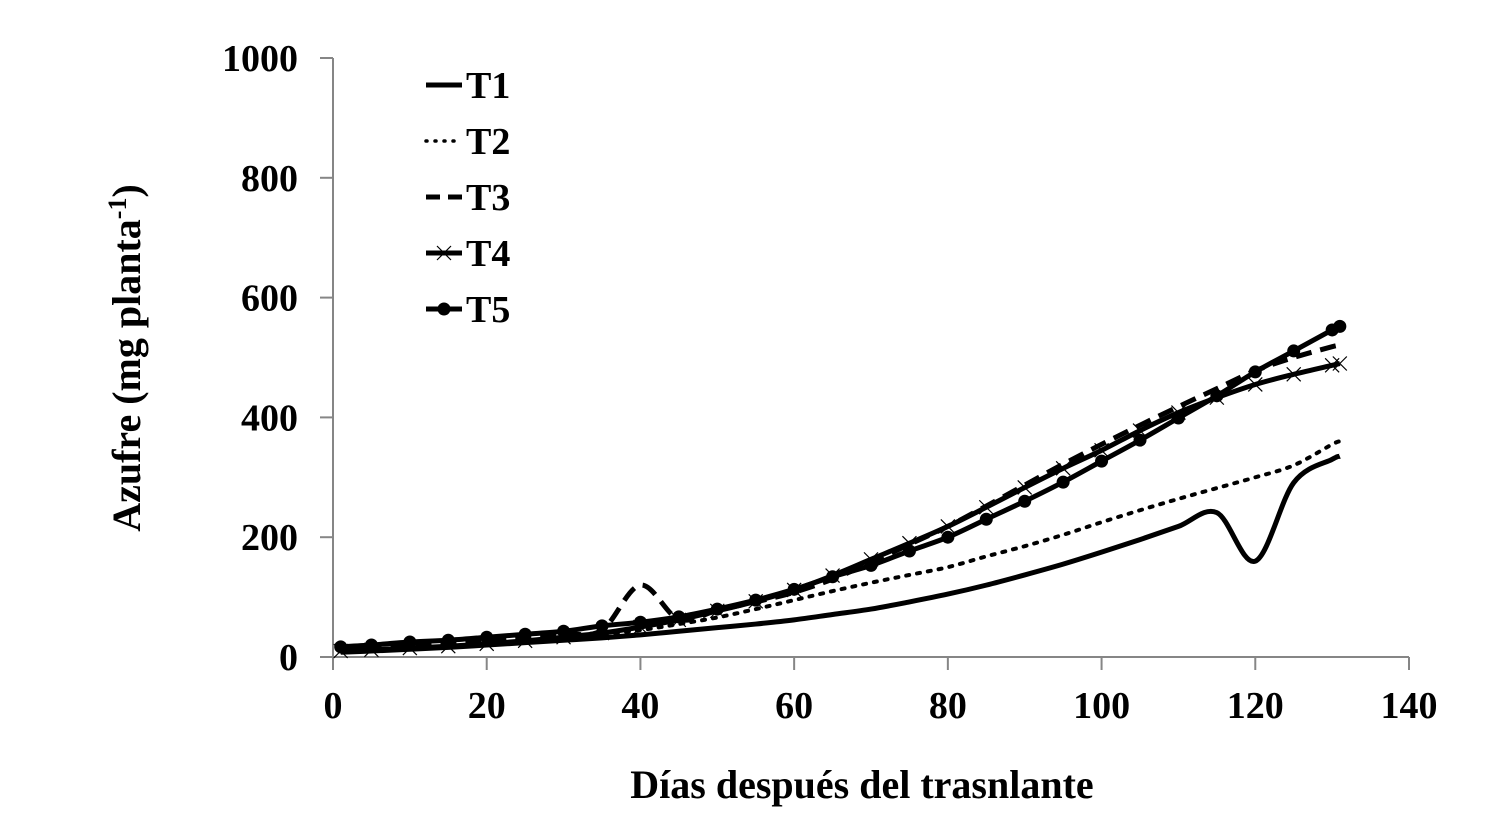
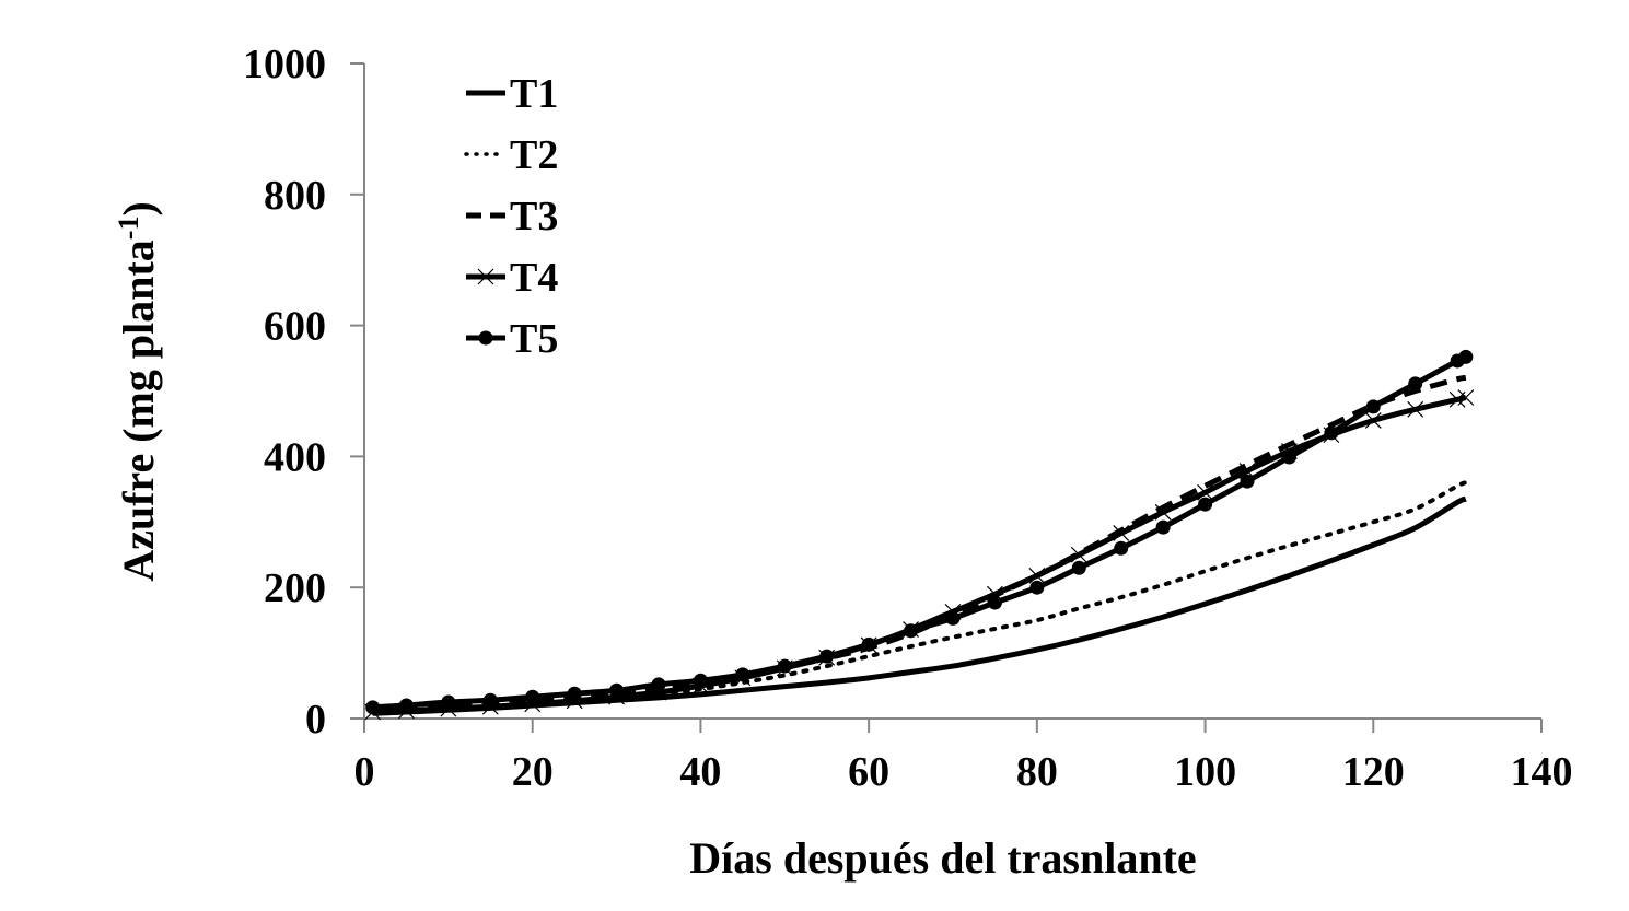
T3/40: 120 -> 50
T1/120: 160 -> 260
